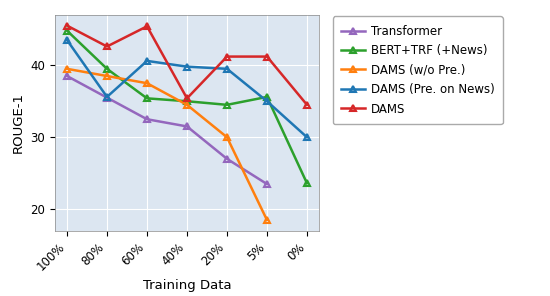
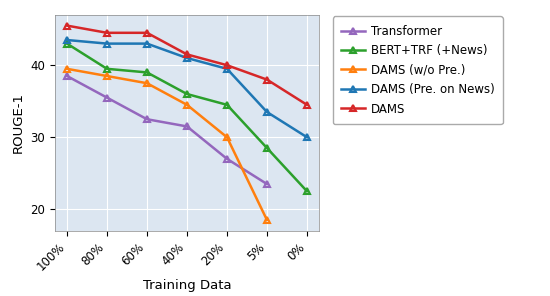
BERT+TRF (+News)/100%: 44.8 -> 43.0
DAMS (Pre. on News)/80%: 35.6 -> 43.0
DAMS/80%: 42.6 -> 44.5
BERT+TRF (+News)/60%: 35.4 -> 39.0
DAMS (Pre. on News)/60%: 40.6 -> 43.0
DAMS/60%: 45.4 -> 44.5
BERT+TRF (+News)/40%: 35.0 -> 36.0
DAMS (Pre. on News)/40%: 39.8 -> 41.0
DAMS/40%: 35.4 -> 41.5
DAMS/20%: 41.2 -> 40.0
BERT+TRF (+News)/5%: 35.6 -> 28.5
DAMS (Pre. on News)/5%: 35.0 -> 33.5
DAMS/5%: 41.2 -> 38.0
BERT+TRF (+News)/0%: 23.6 -> 22.5
